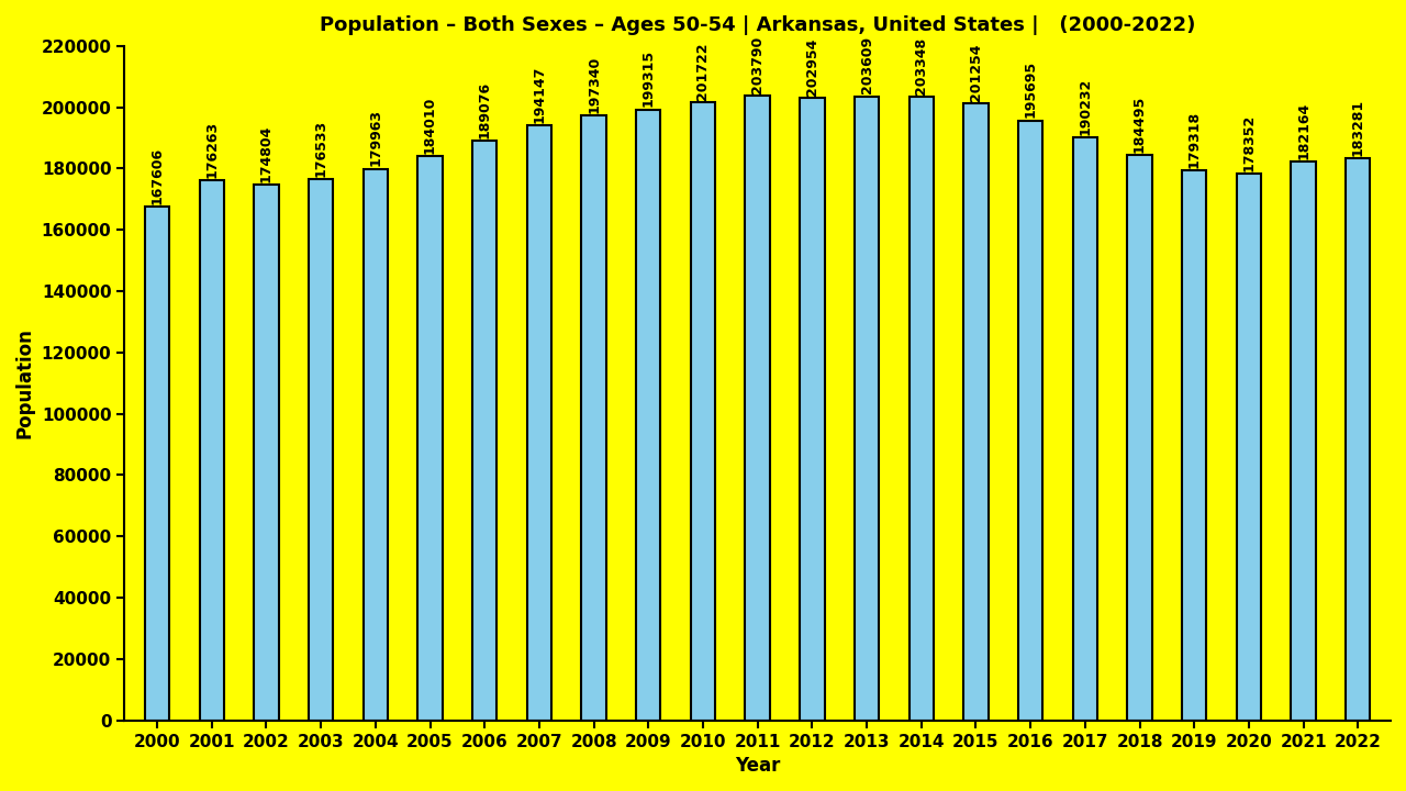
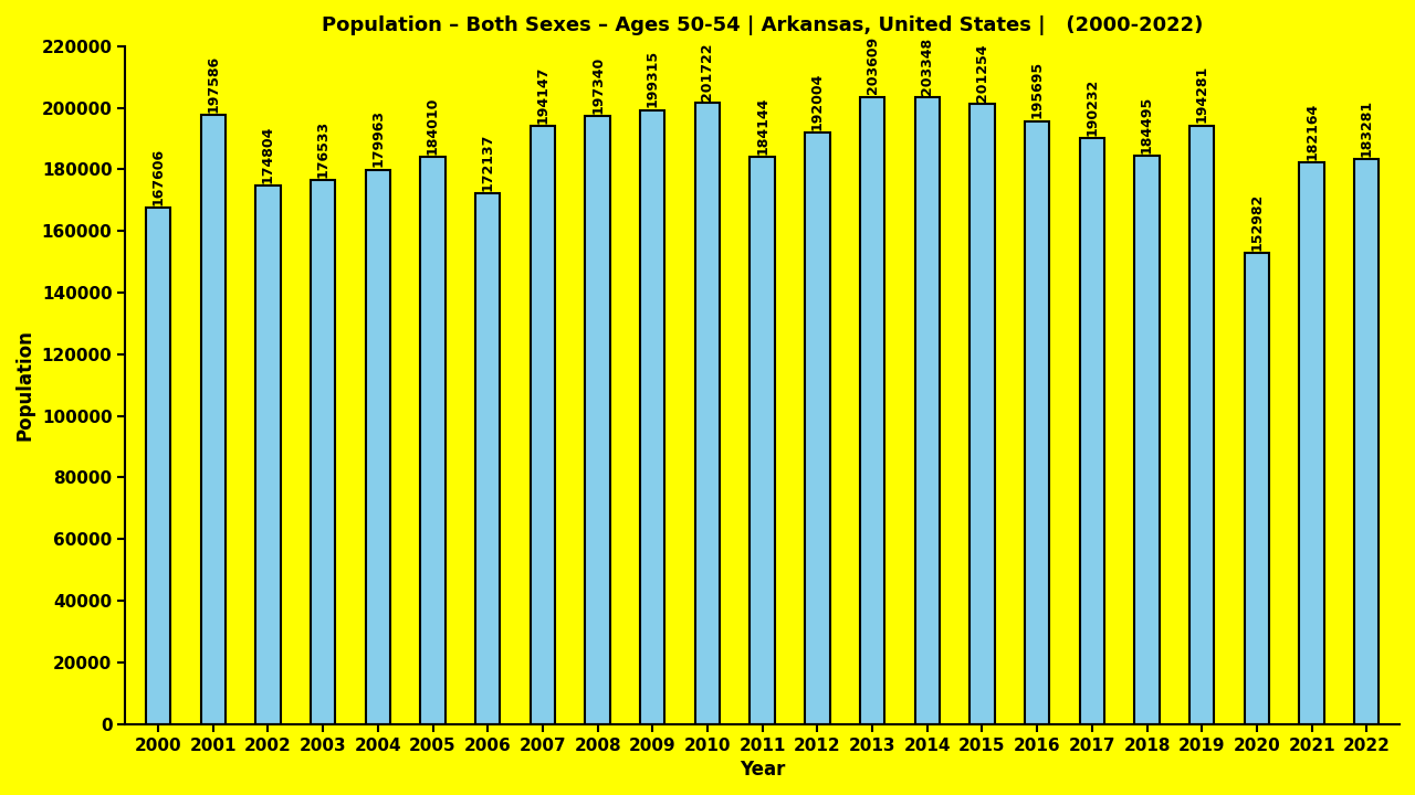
2001: 176263 -> 197586
2006: 189076 -> 172137
2011: 203790 -> 184144
2012: 202954 -> 192004
2019: 179318 -> 194281
2020: 178352 -> 152982
